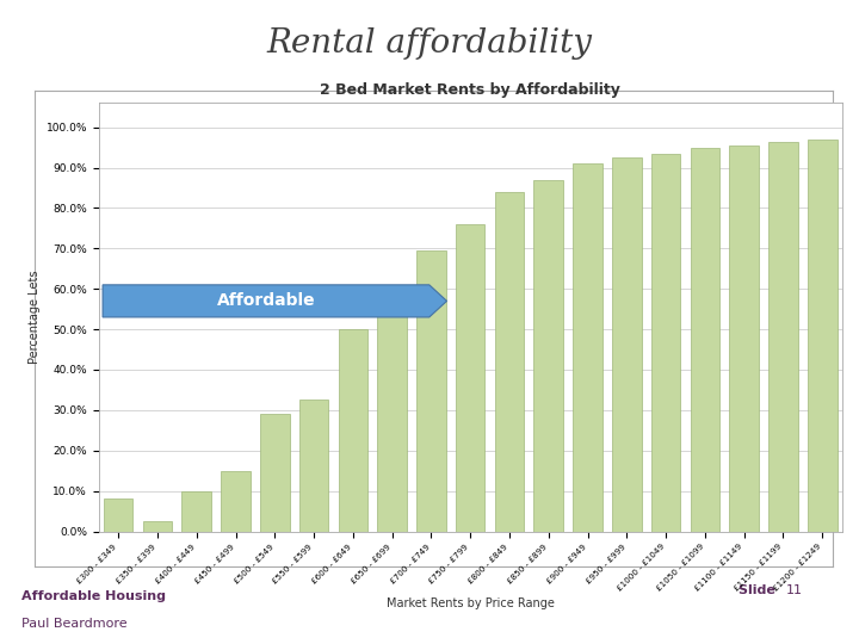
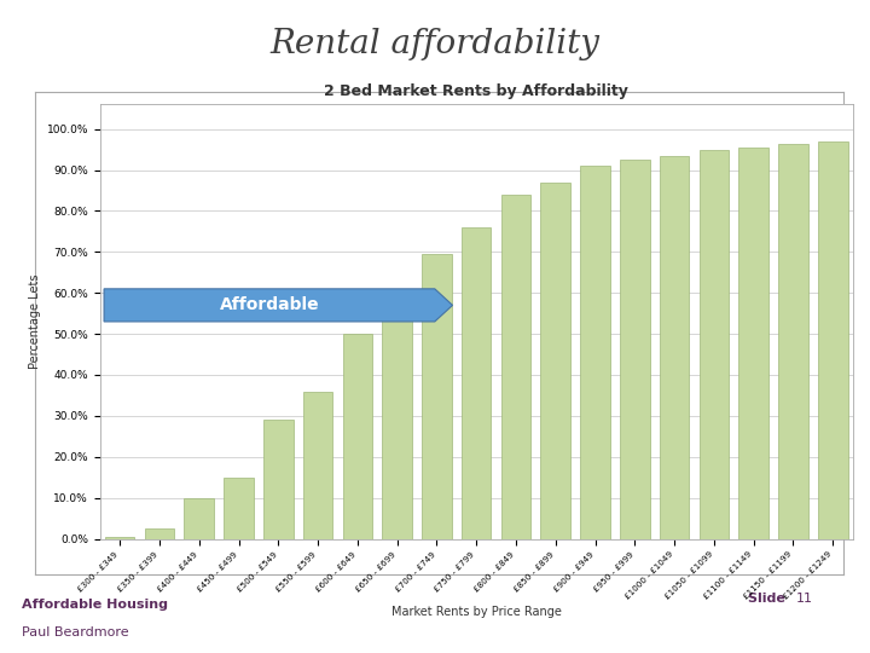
£300 - £349: 8.0% -> 0.5%
£550 - £599: 32.5% -> 36.0%
